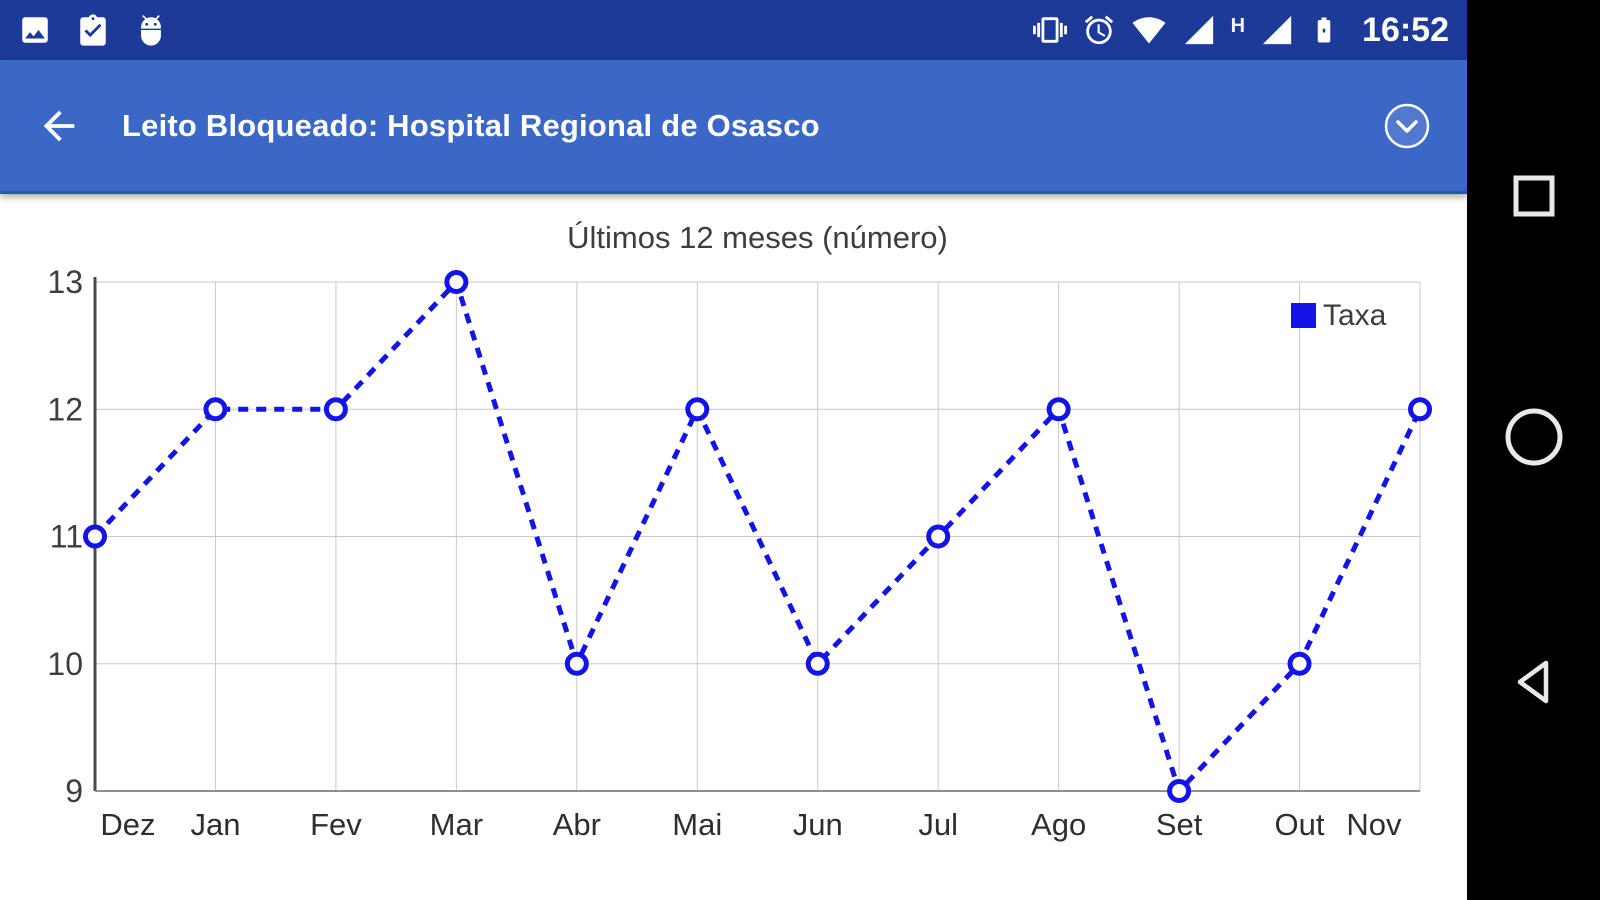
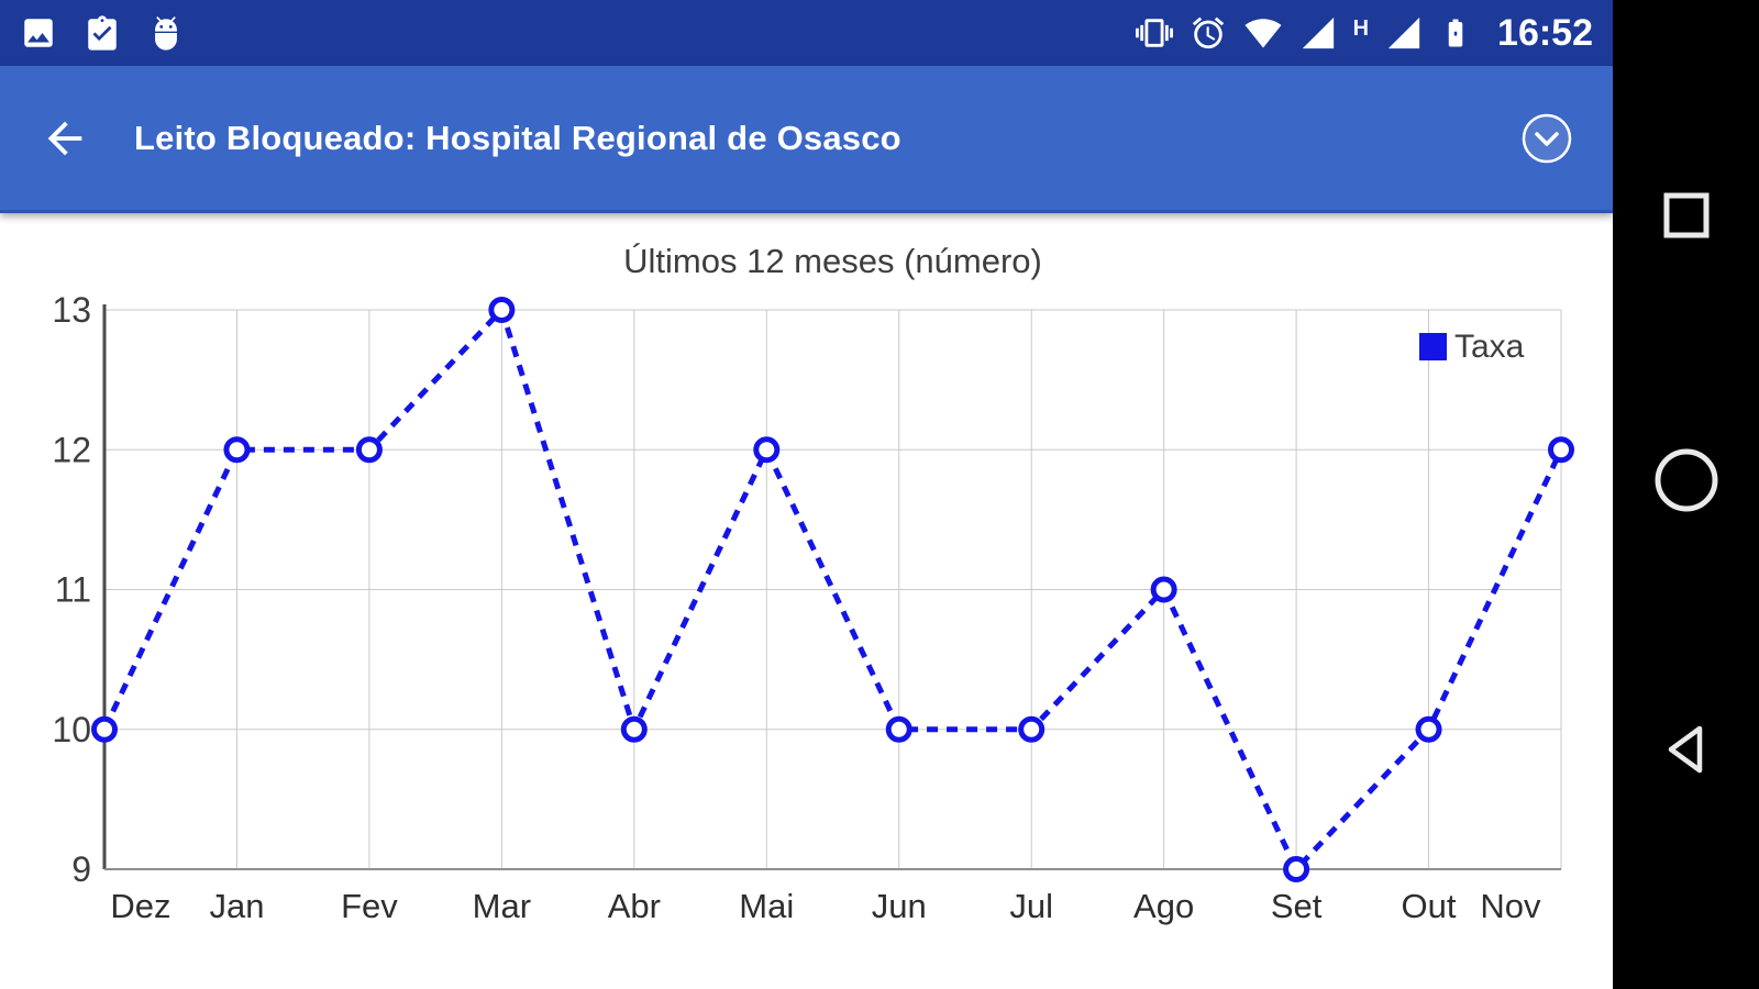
Dez: 11 -> 10
Jul: 11 -> 10
Ago: 12 -> 11
